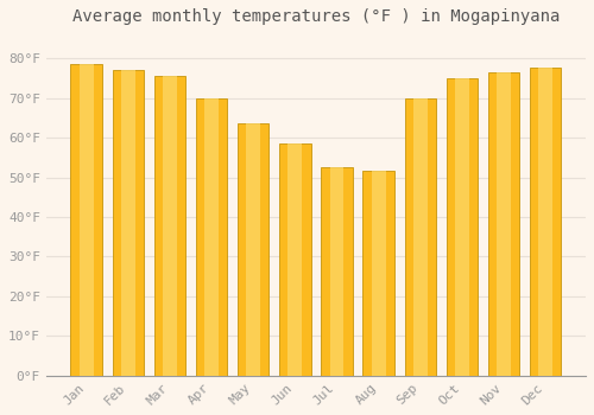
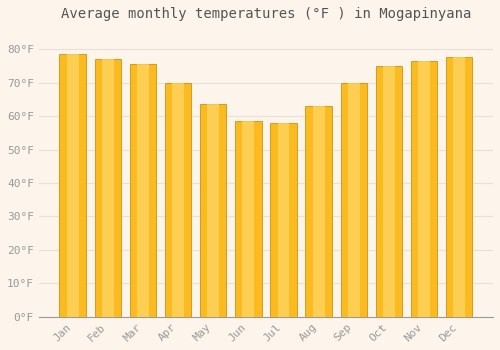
Jul: 52.5°F -> 58.0°F
Aug: 51.5°F -> 63.0°F
